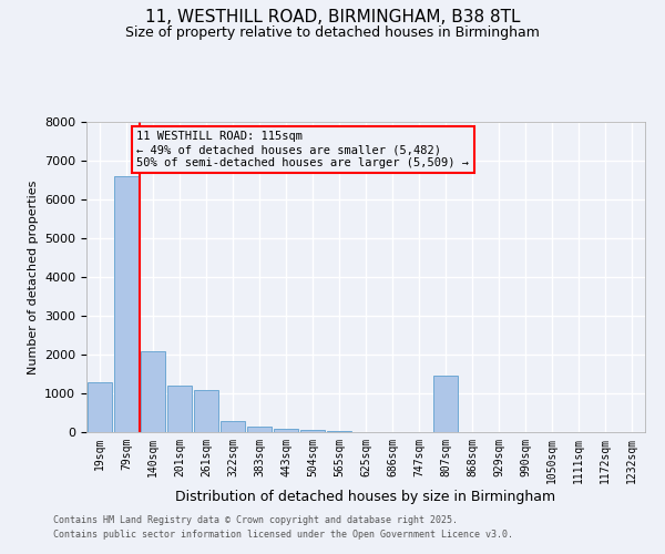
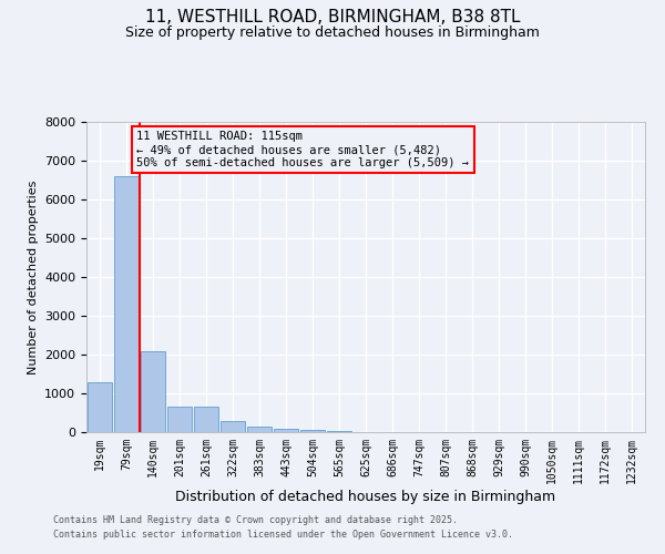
201sqm: 1200 -> 650
261sqm: 1100 -> 650
807sqm: 1450 -> 0
